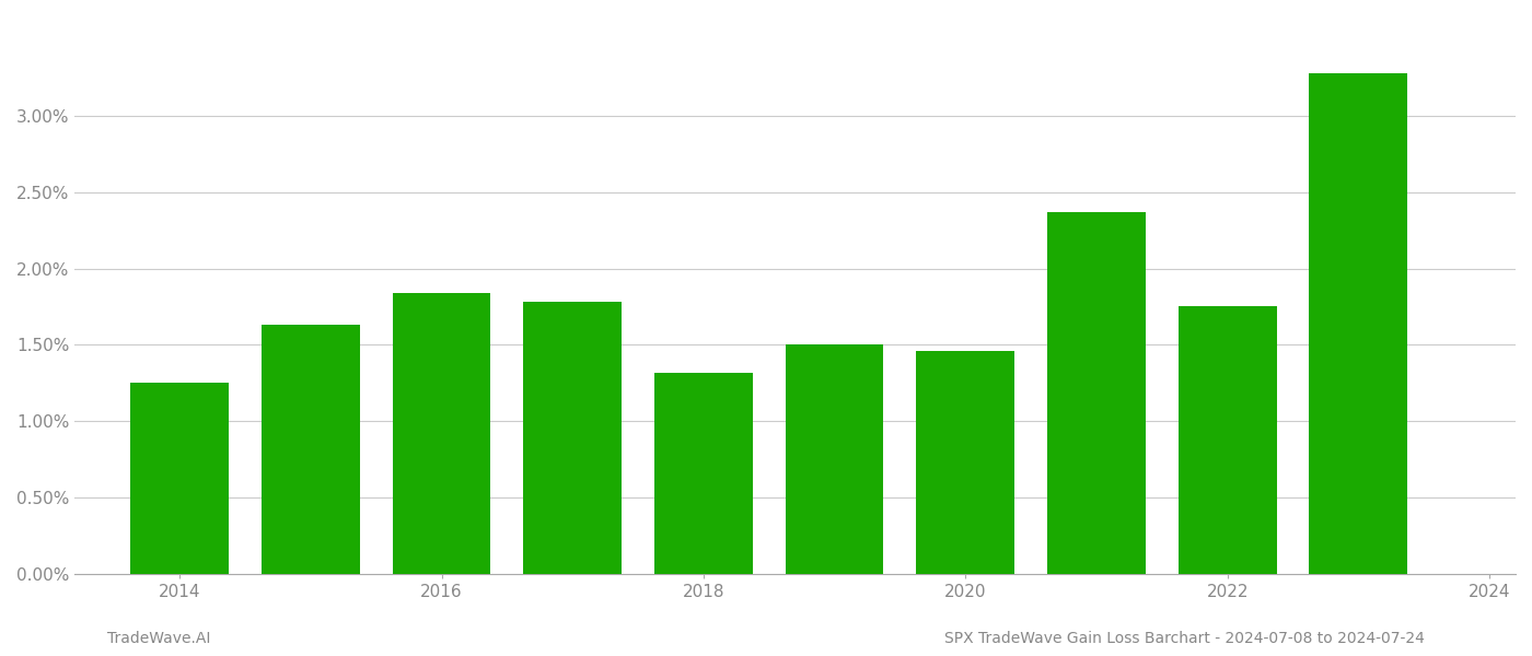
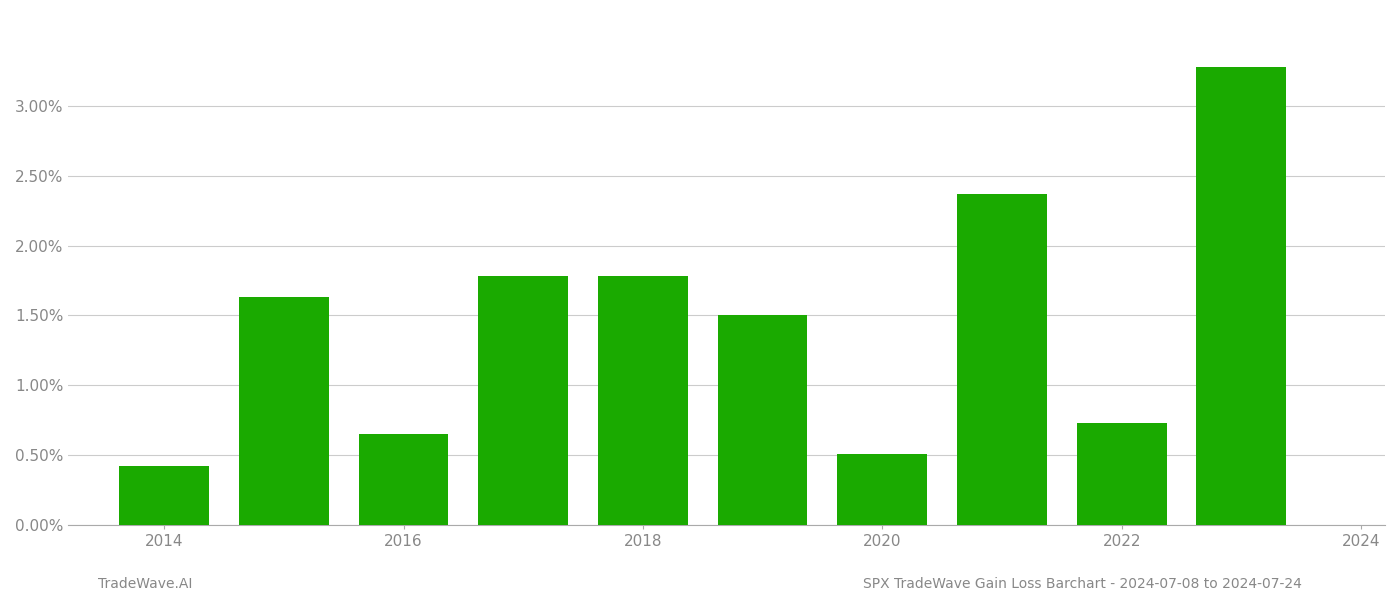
2014: 1.25% -> 0.42%
2016: 1.84% -> 0.65%
2018: 1.32% -> 1.78%
2020: 1.46% -> 0.51%
2022: 1.75% -> 0.73%
